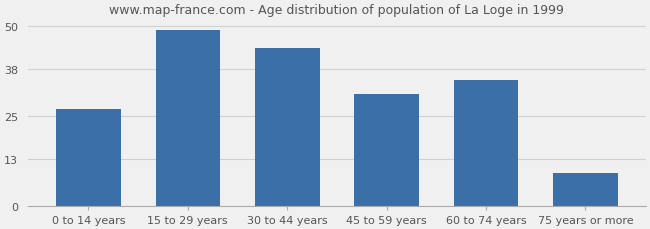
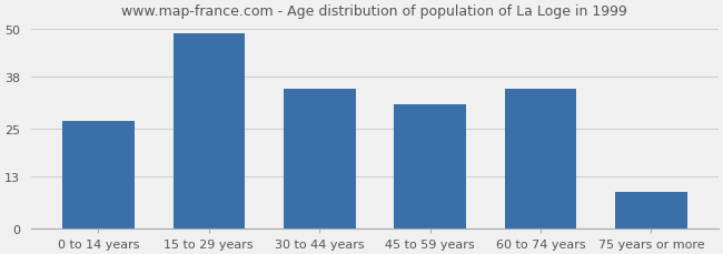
30 to 44 years: 44 -> 35
